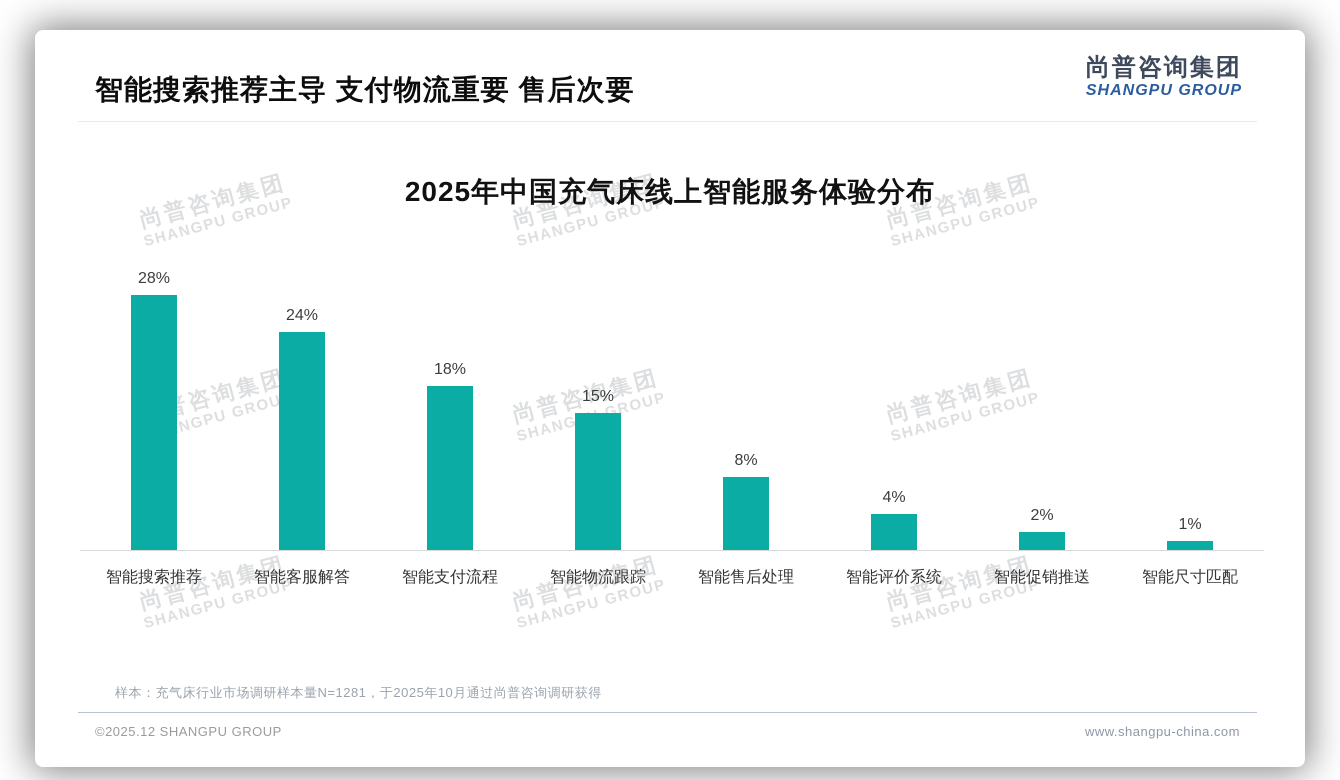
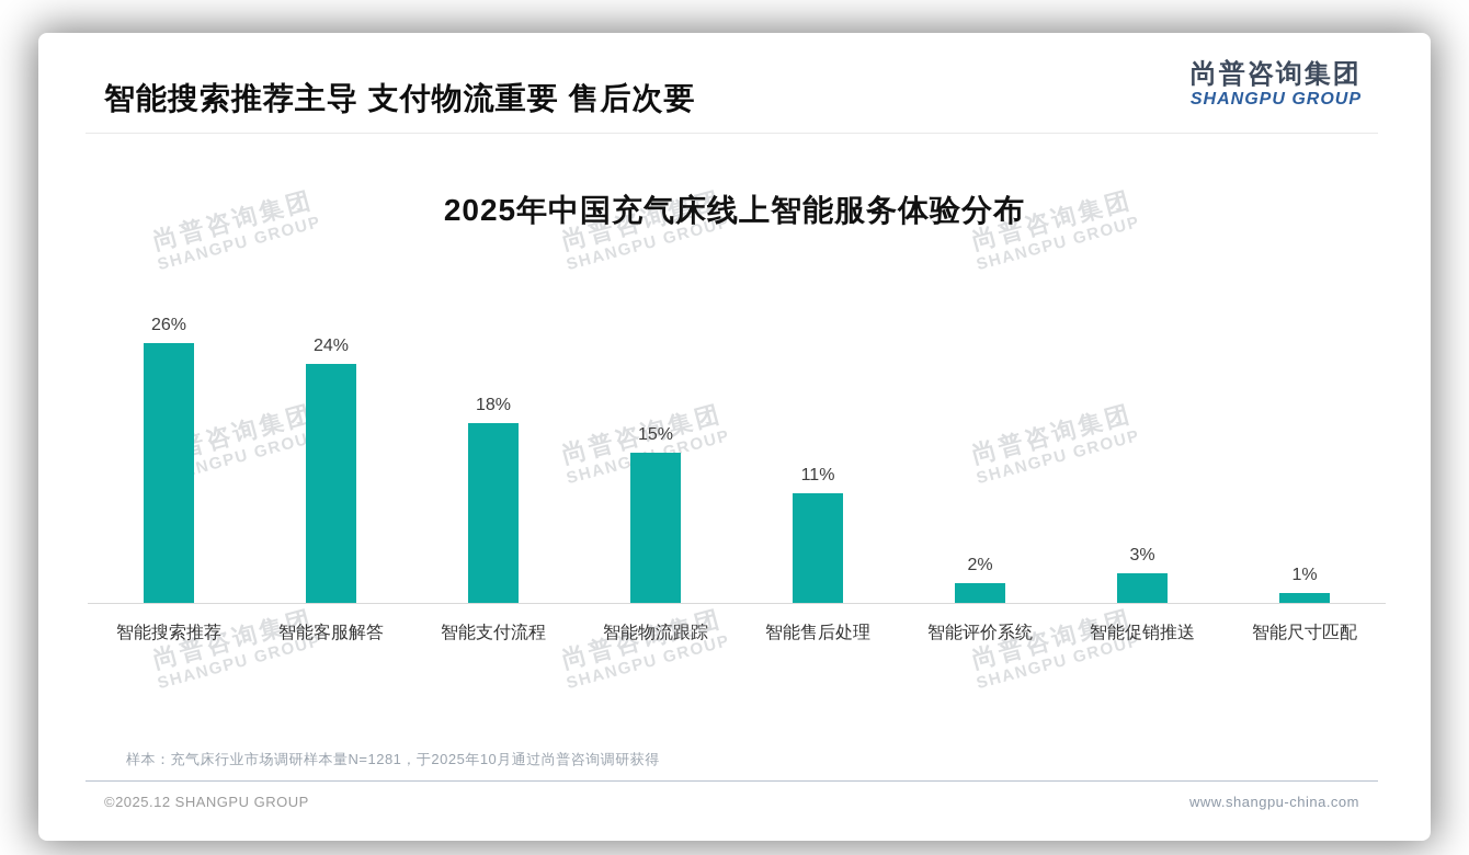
智能搜索推荐: 28% -> 26%
智能售后处理: 8% -> 11%
智能评价系统: 4% -> 2%
智能促销推送: 2% -> 3%
